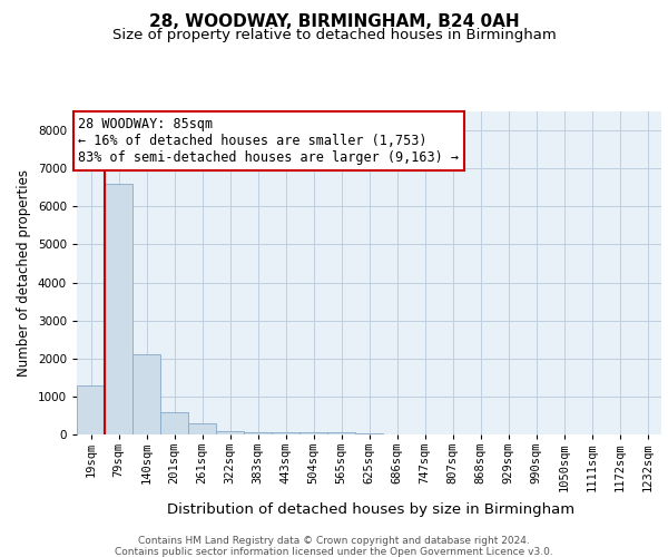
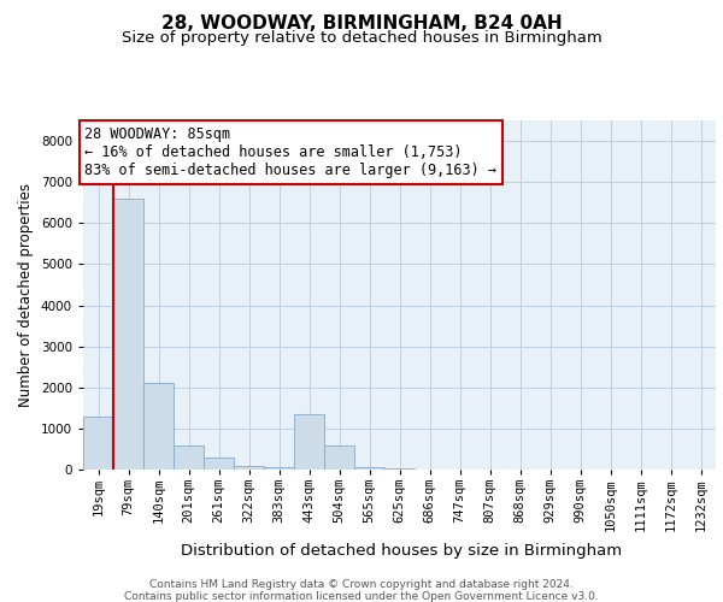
443sqm: 60 -> 1350
504sqm: 50 -> 600
